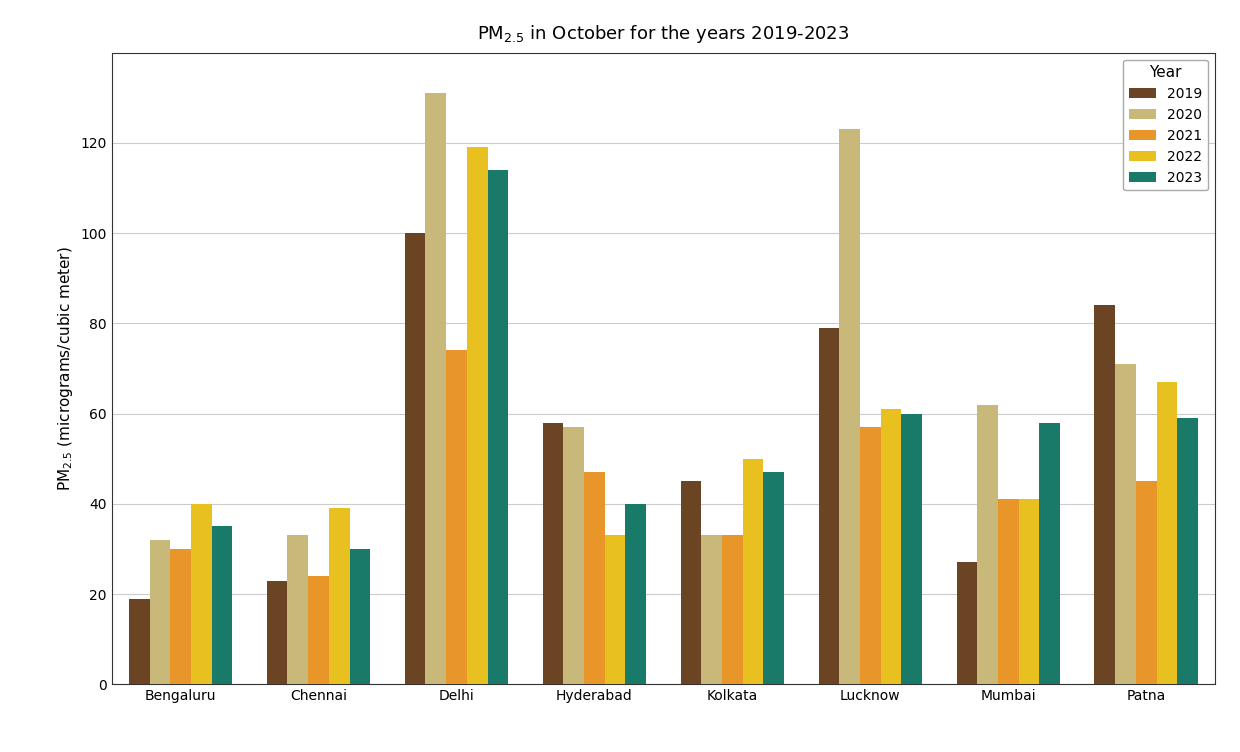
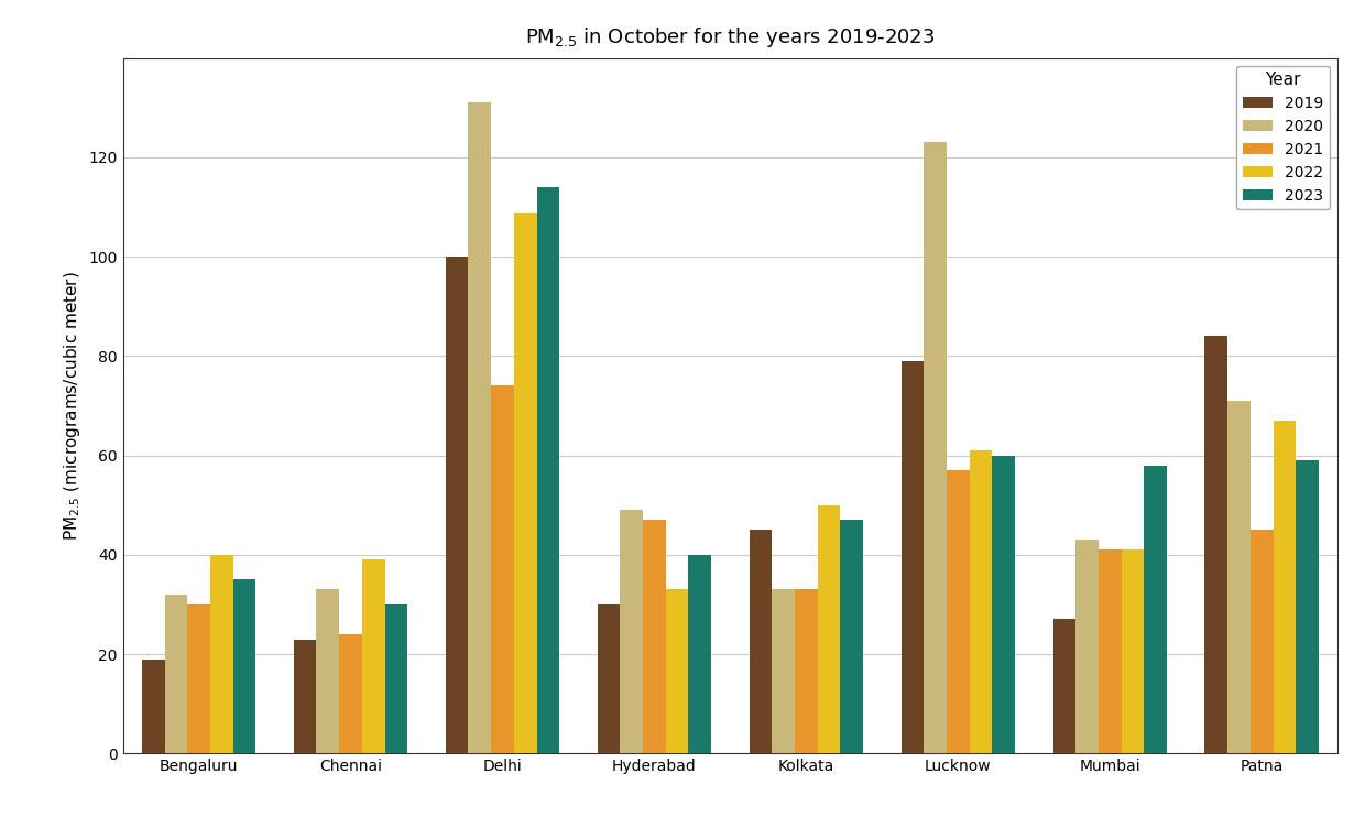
2022/Delhi: 119 -> 109
2019/Hyderabad: 58 -> 30
2020/Hyderabad: 57 -> 49
2020/Mumbai: 62 -> 43
